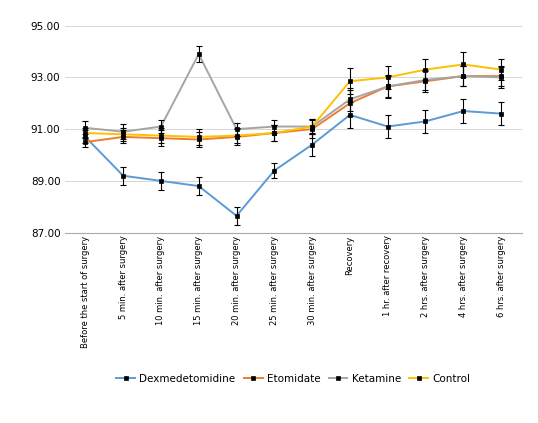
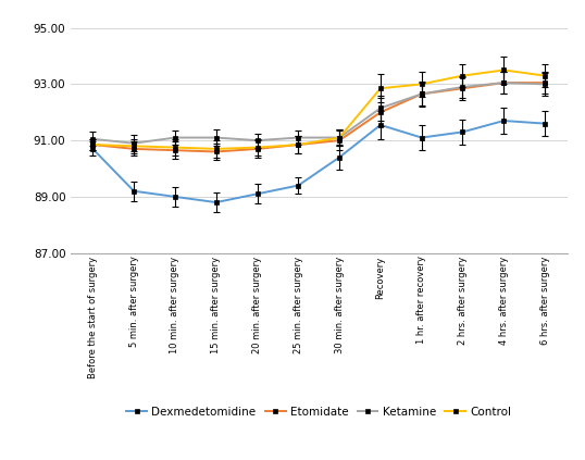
Etomidate/Before the start of surgery: 90.50 -> 90.85
Ketamine/15 min. after surgery: 93.90 -> 91.10
Dexmedetomidine/20 min. after surgery: 87.65 -> 89.10
